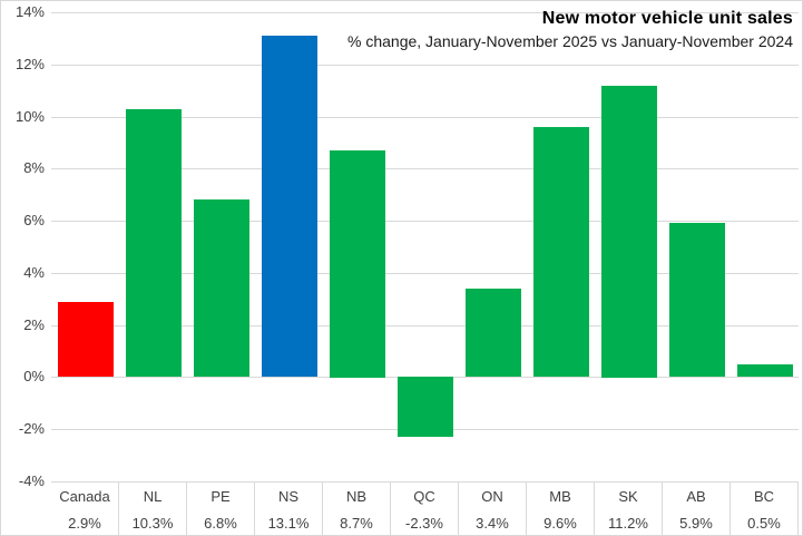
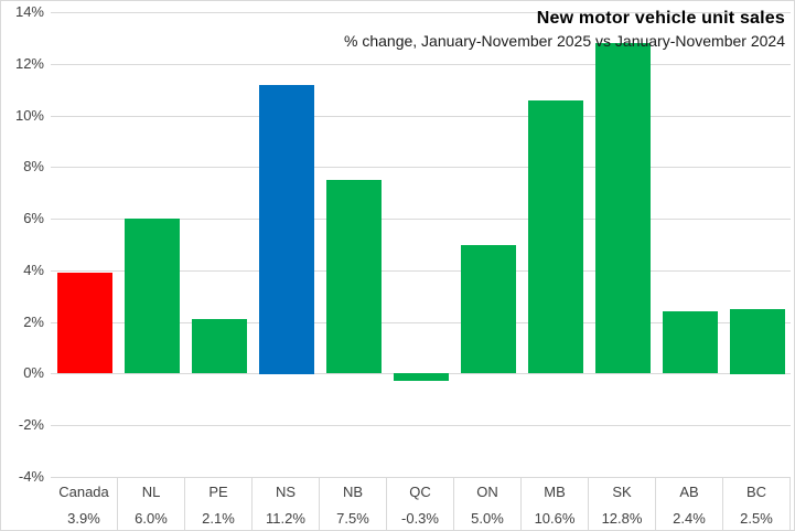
Canada: 2.9% -> 3.9%
NL: 10.3% -> 6.0%
PE: 6.8% -> 2.1%
NS: 13.1% -> 11.2%
NB: 8.7% -> 7.5%
QC: -2.3% -> -0.3%
ON: 3.4% -> 5.0%
MB: 9.6% -> 10.6%
SK: 11.2% -> 12.8%
AB: 5.9% -> 2.4%
BC: 0.5% -> 2.5%
